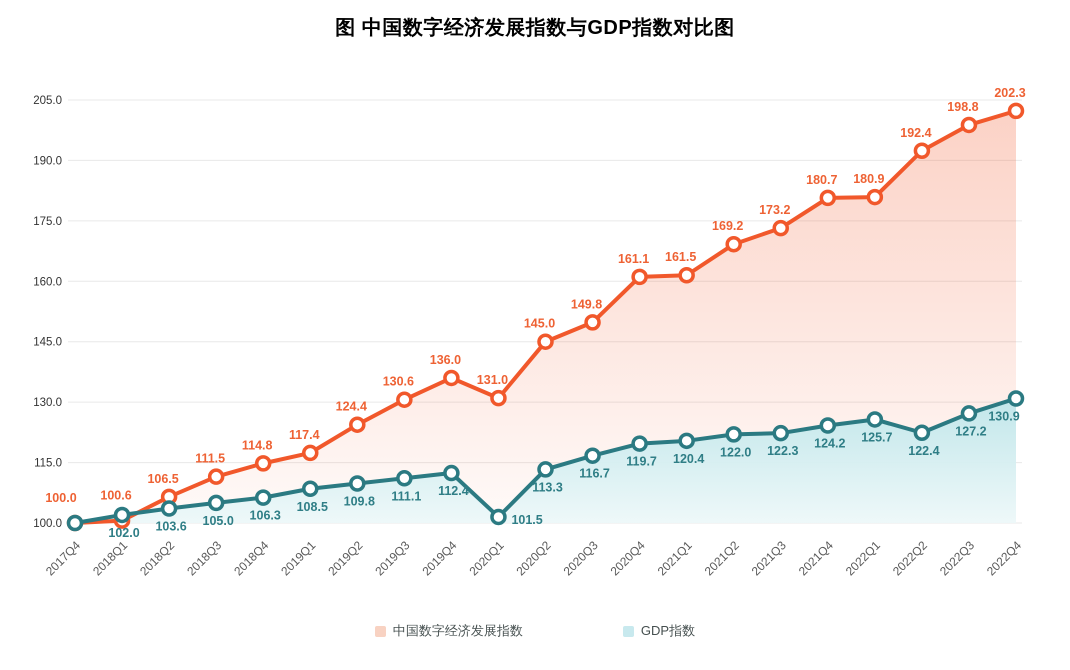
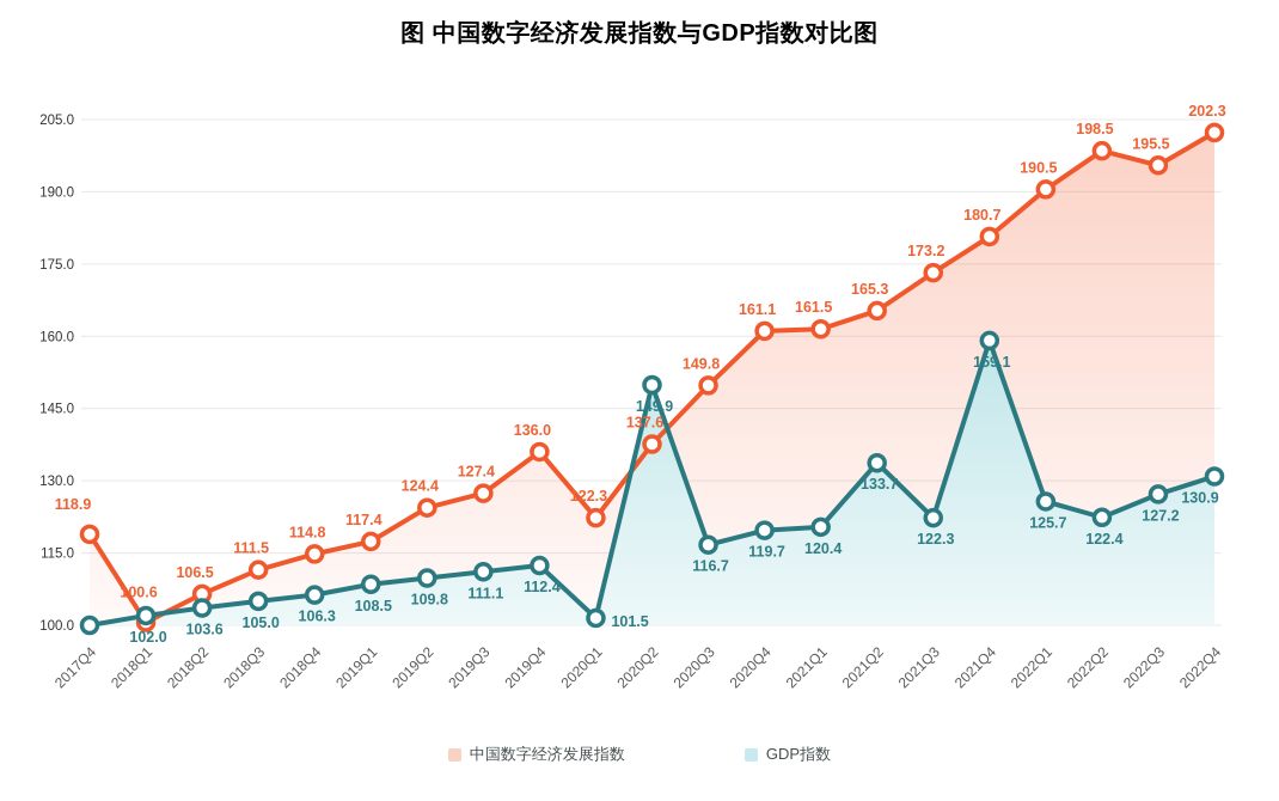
中国数字经济发展指数/2017Q4: 100.0 -> 118.9
中国数字经济发展指数/2019Q3: 130.6 -> 127.4
中国数字经济发展指数/2020Q1: 131.0 -> 122.3
中国数字经济发展指数/2020Q2: 145.0 -> 137.6
GDP指数/2020Q2: 113.3 -> 149.9
中国数字经济发展指数/2021Q2: 169.2 -> 165.3
GDP指数/2021Q2: 122.0 -> 133.7
GDP指数/2021Q4: 124.2 -> 159.1
中国数字经济发展指数/2022Q1: 180.9 -> 190.5
中国数字经济发展指数/2022Q2: 192.4 -> 198.5
中国数字经济发展指数/2022Q3: 198.8 -> 195.5
